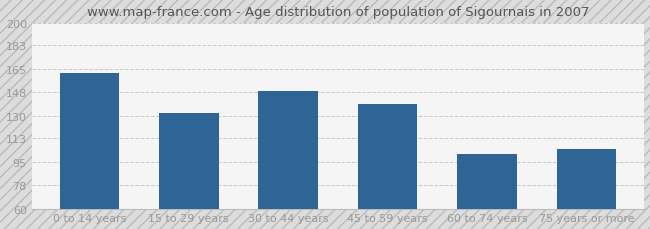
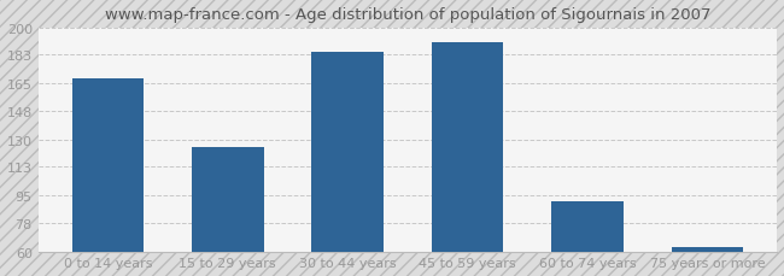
0 to 14 years: 162 -> 168
15 to 29 years: 132 -> 125
30 to 44 years: 149 -> 185
45 to 59 years: 139 -> 191
60 to 74 years: 101 -> 91
75 years or more: 105 -> 63
